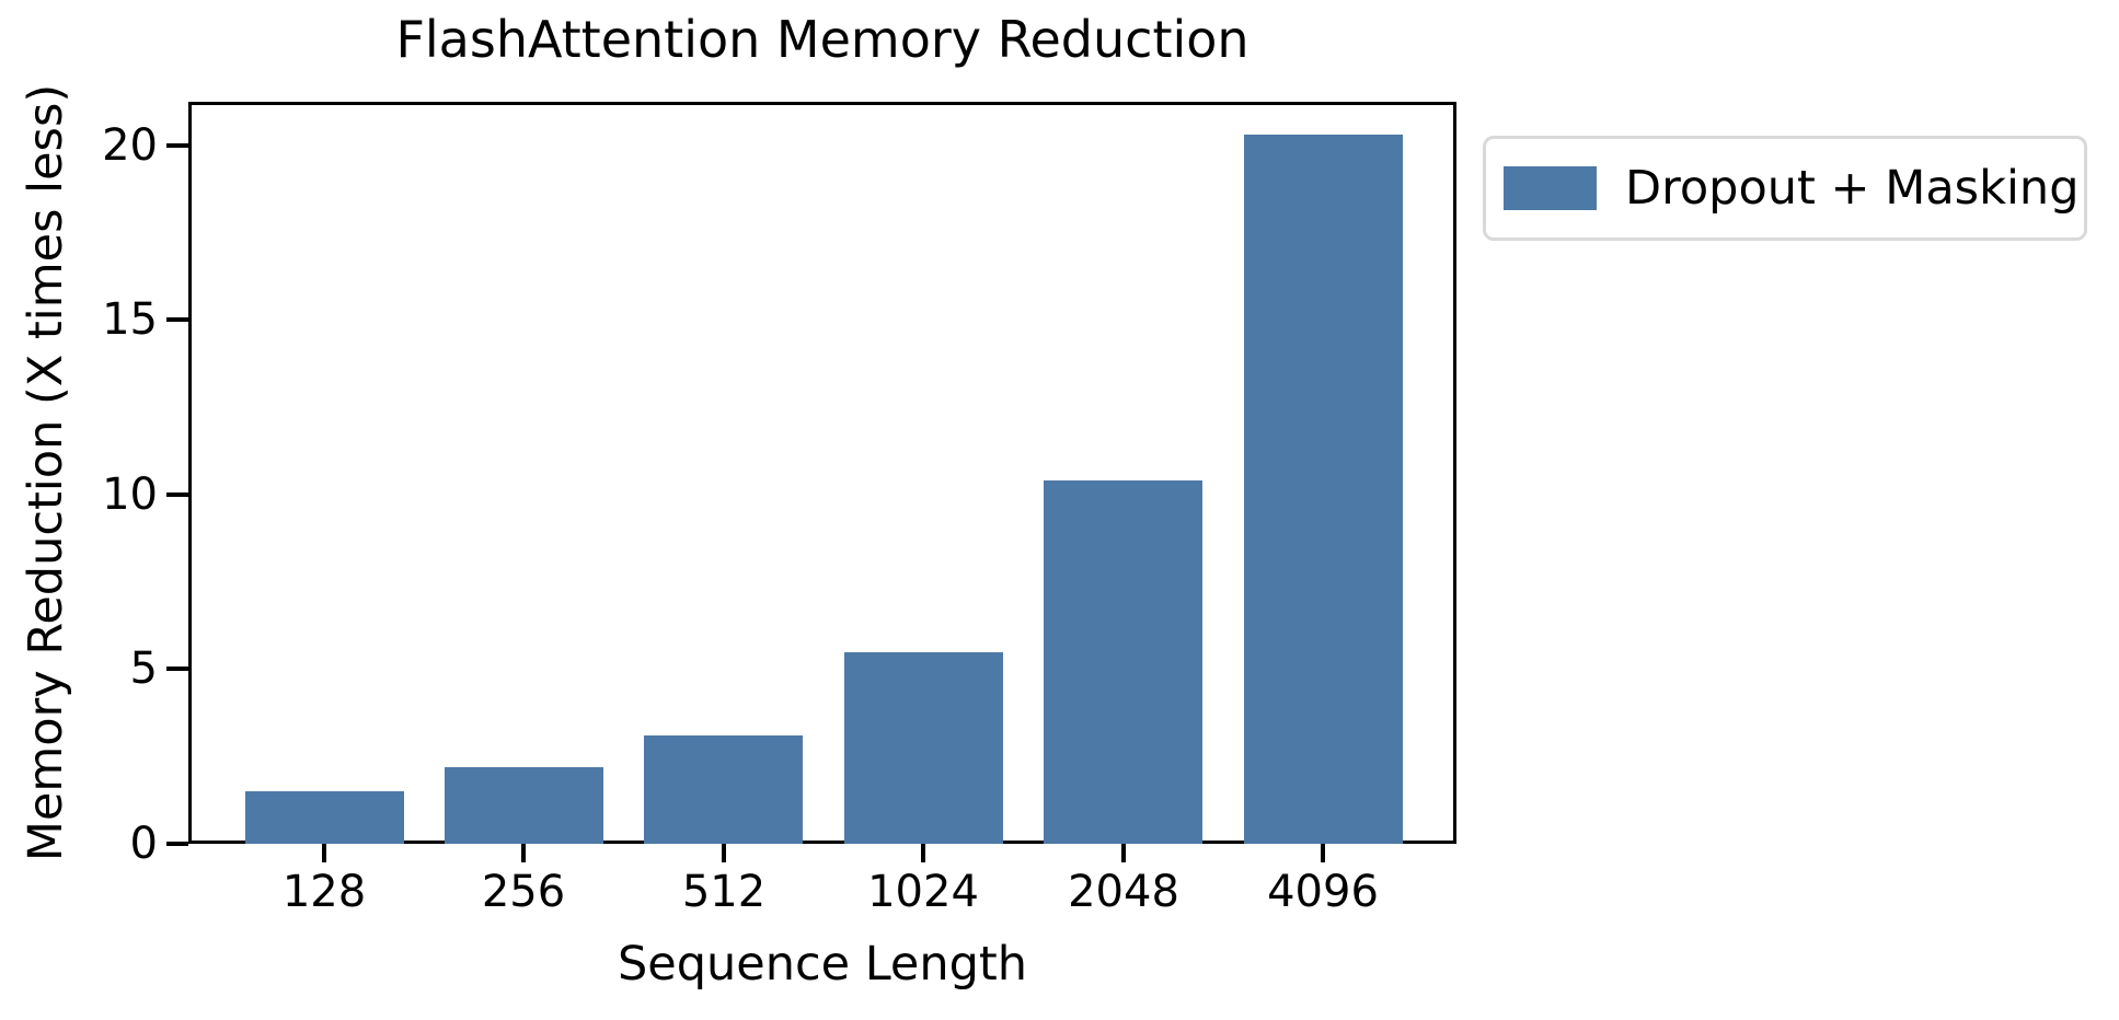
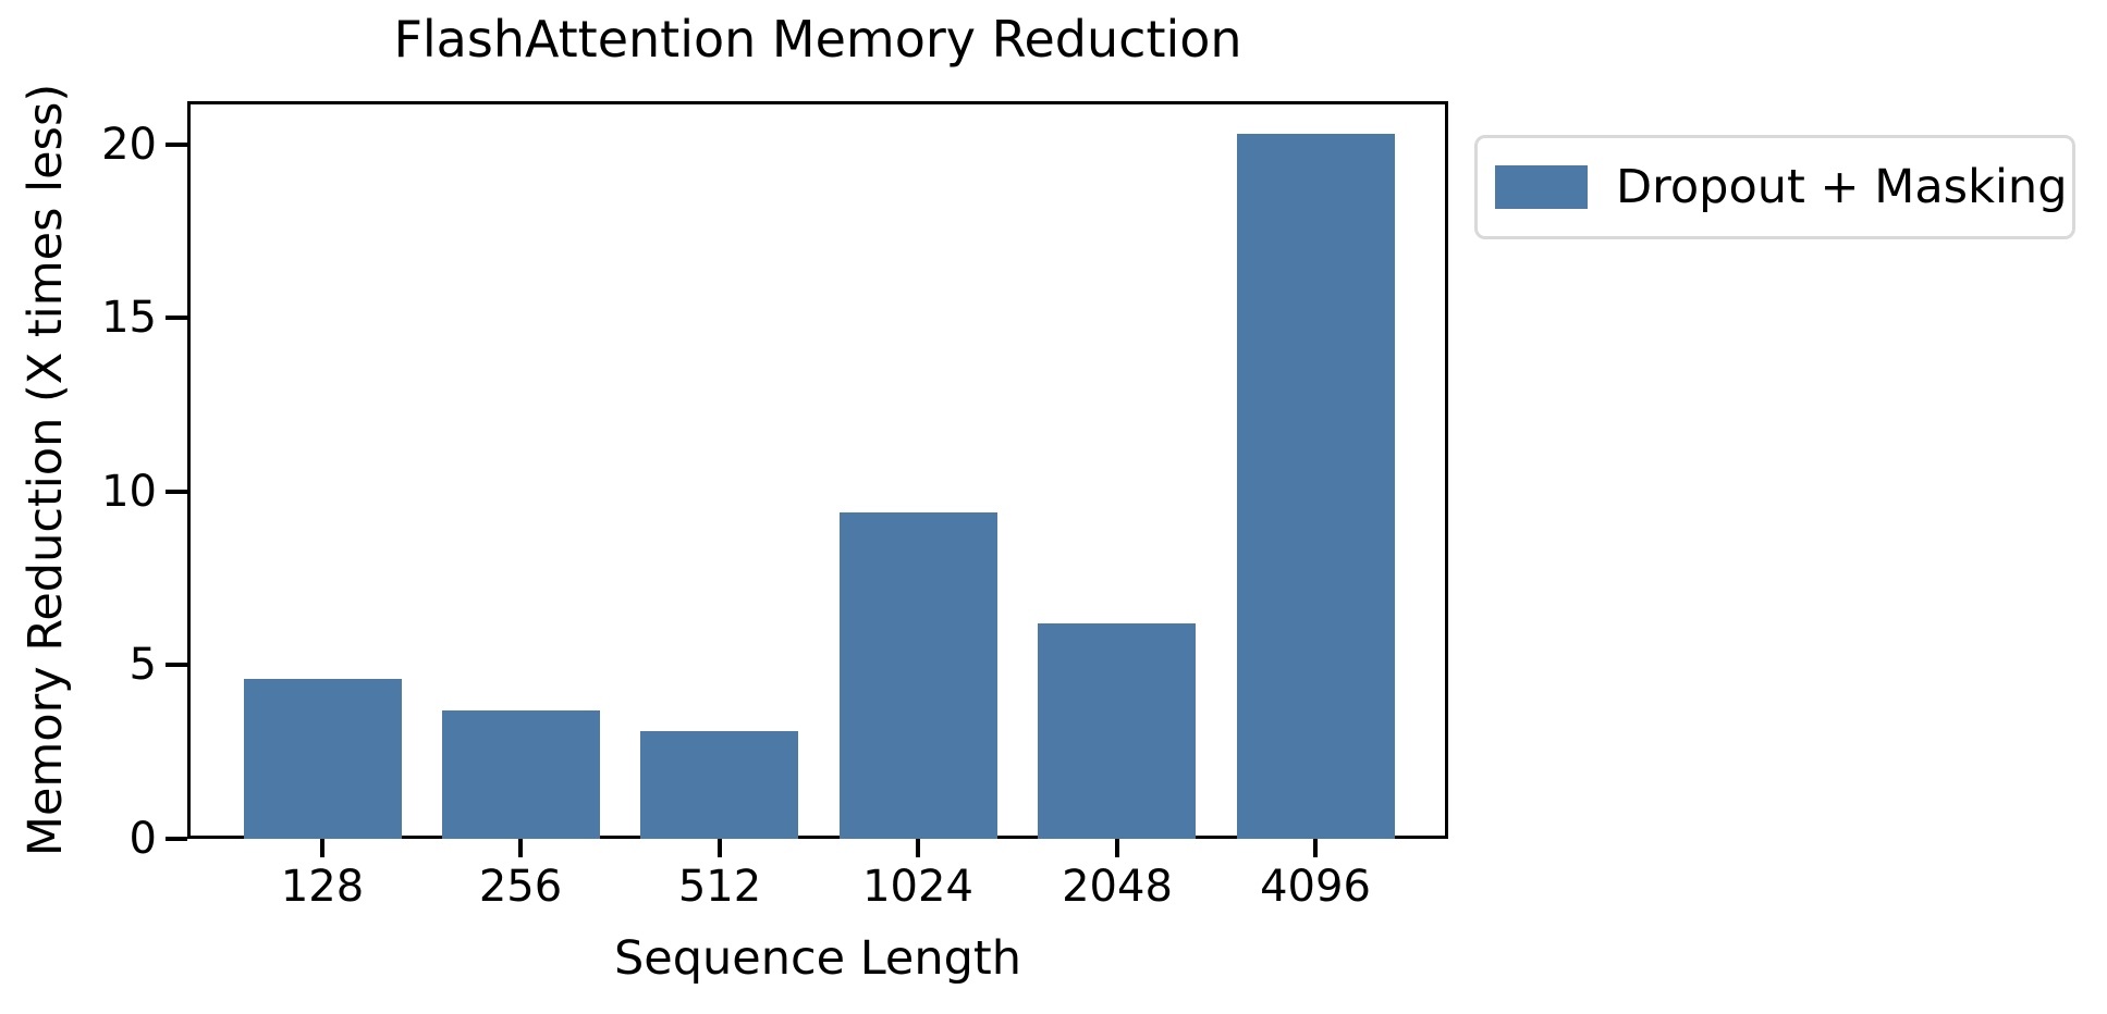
128: 1.5 -> 4.6
256: 2.2 -> 3.7
1024: 5.5 -> 9.4
2048: 10.4 -> 6.2
